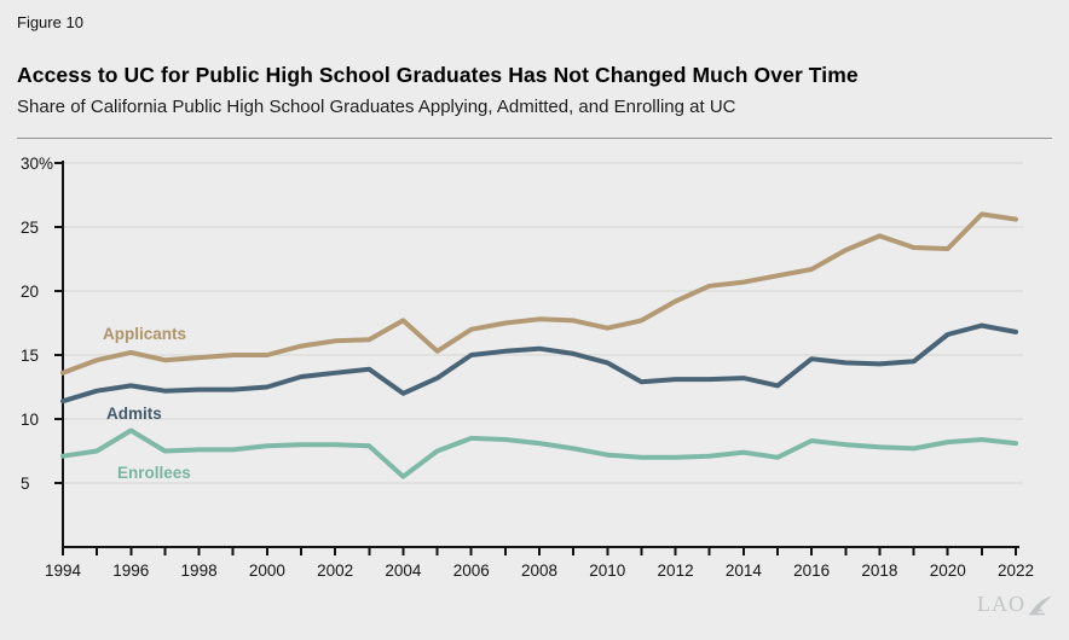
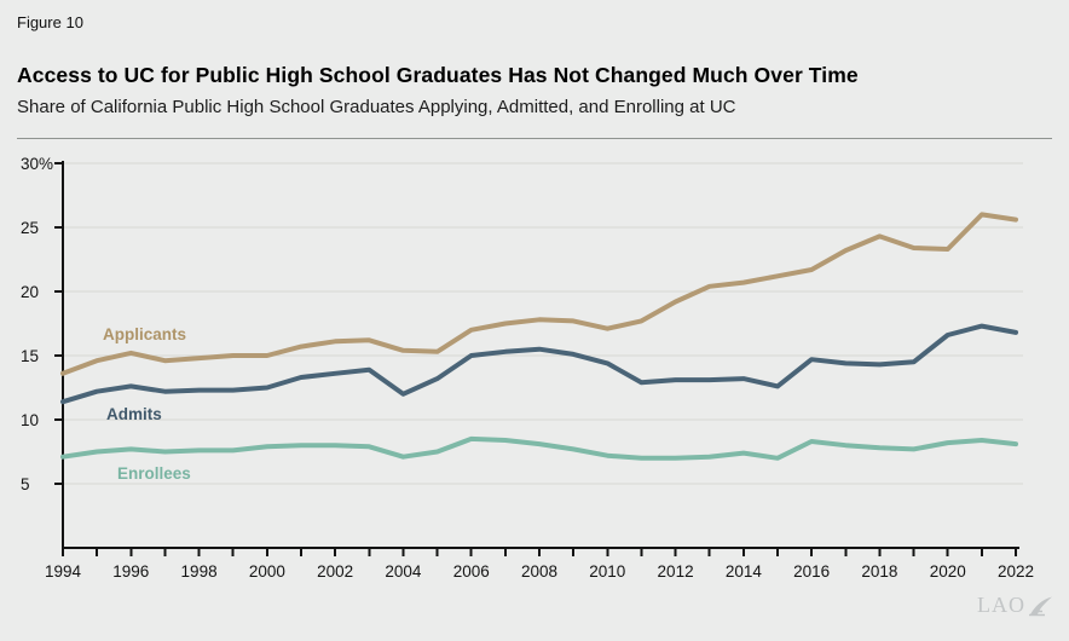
Enrollees/1996: 9.1% -> 7.7%
Applicants/2004: 17.7% -> 15.4%
Enrollees/2004: 5.5% -> 7.1%
